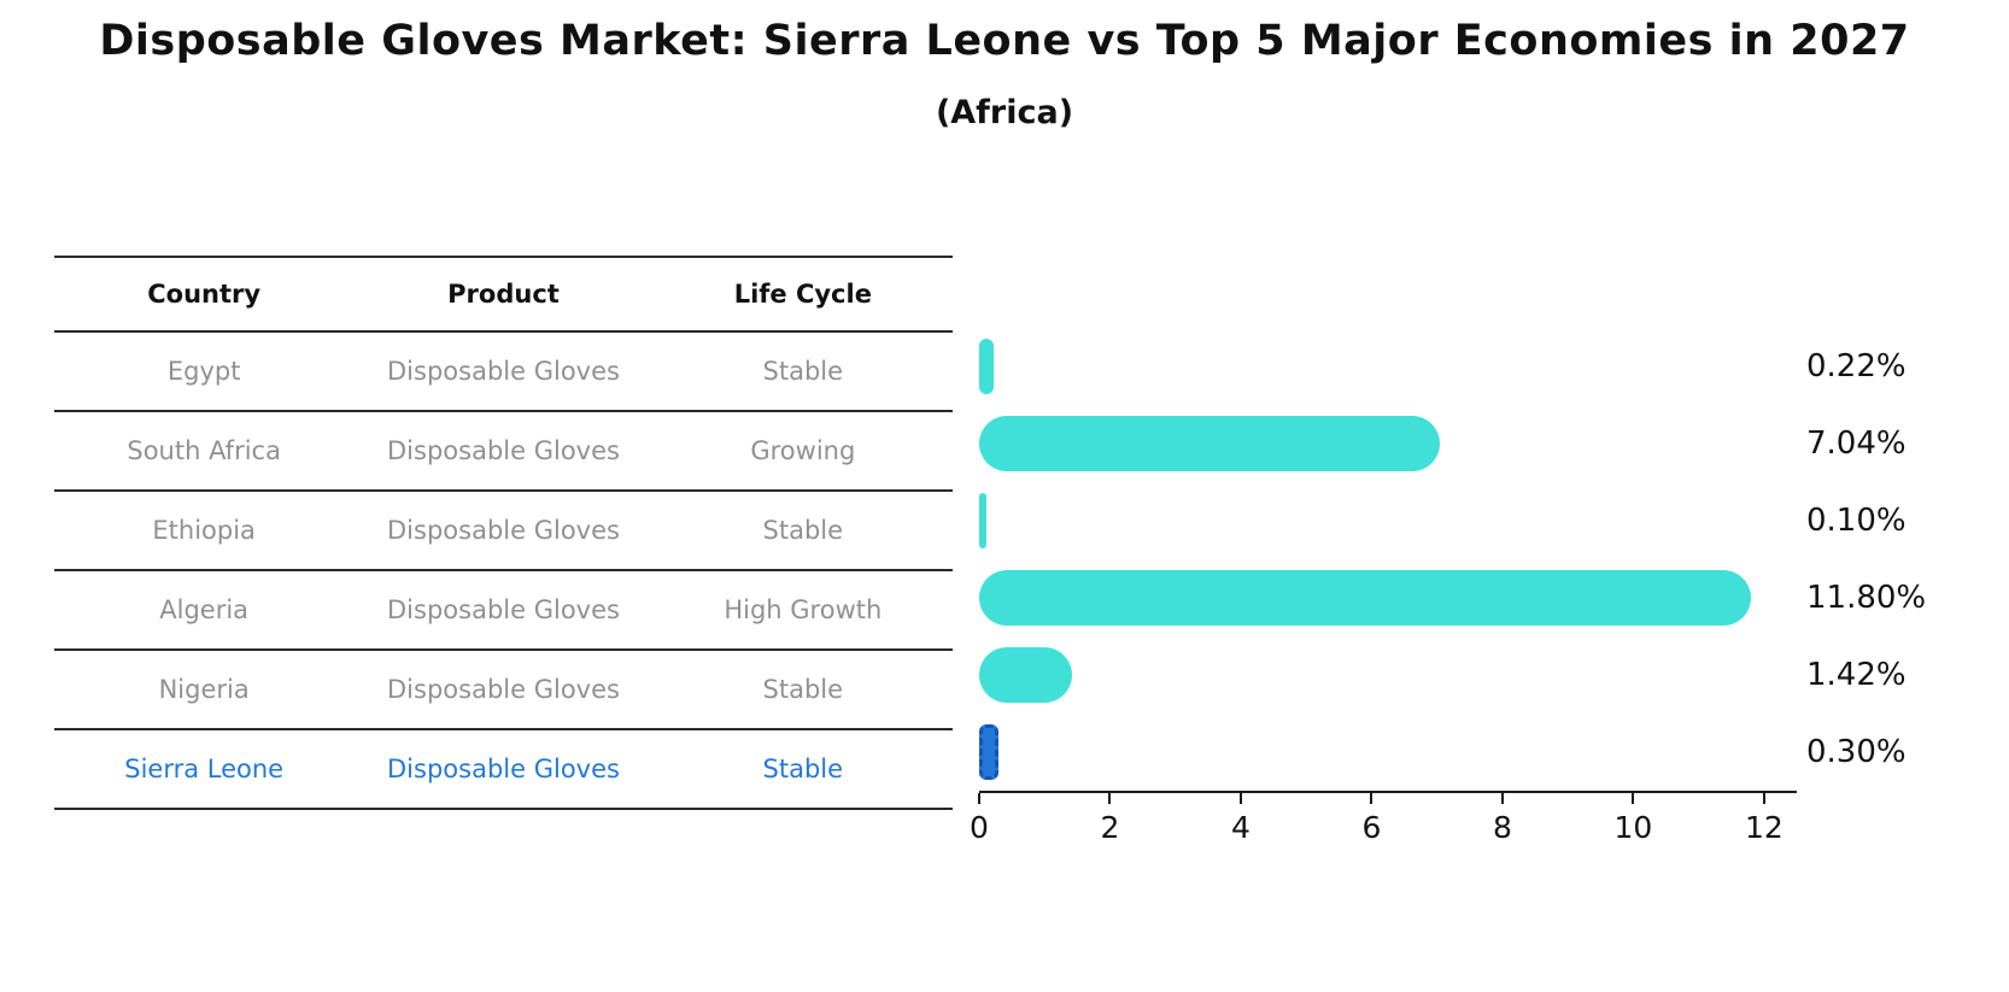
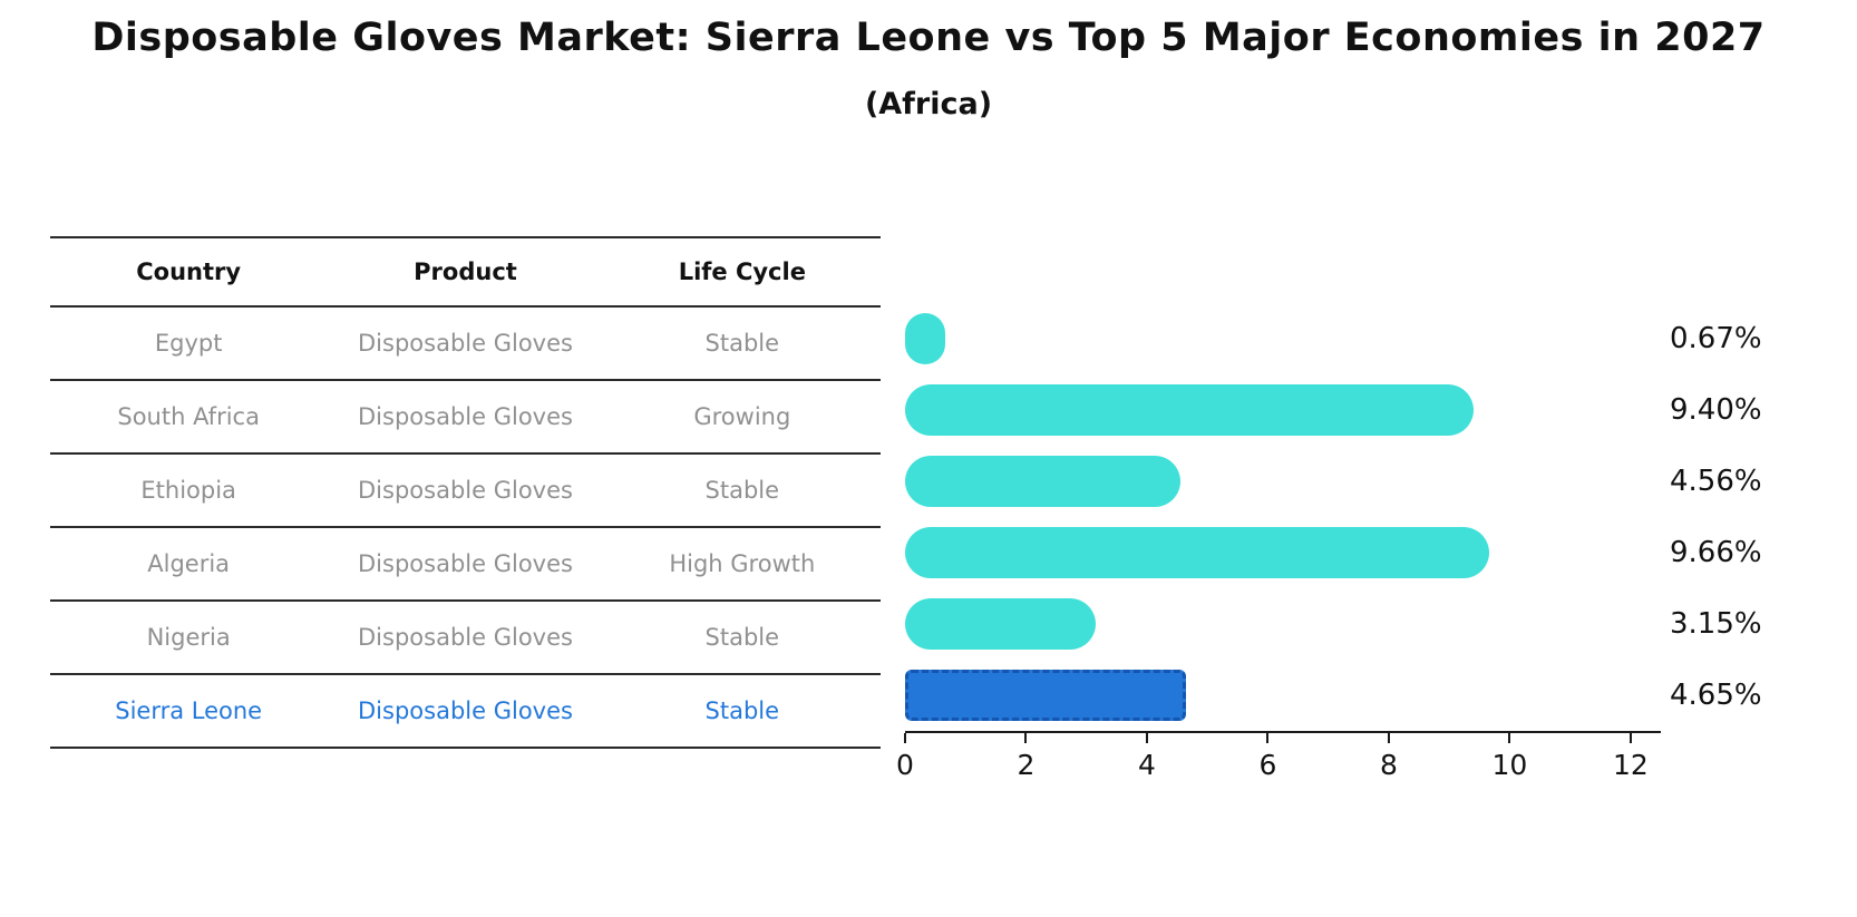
Egypt: 0.22% -> 0.67%
South Africa: 7.04% -> 9.40%
Ethiopia: 0.10% -> 4.56%
Algeria: 11.80% -> 9.66%
Nigeria: 1.42% -> 3.15%
Sierra Leone: 0.30% -> 4.65%
